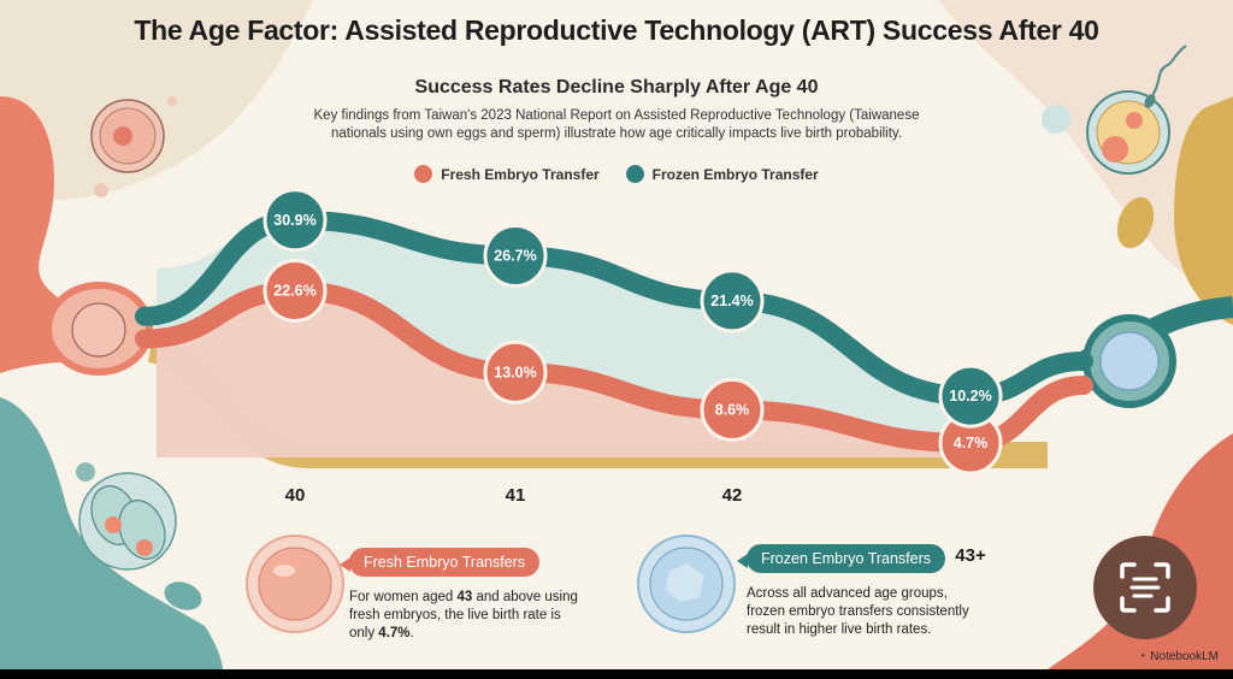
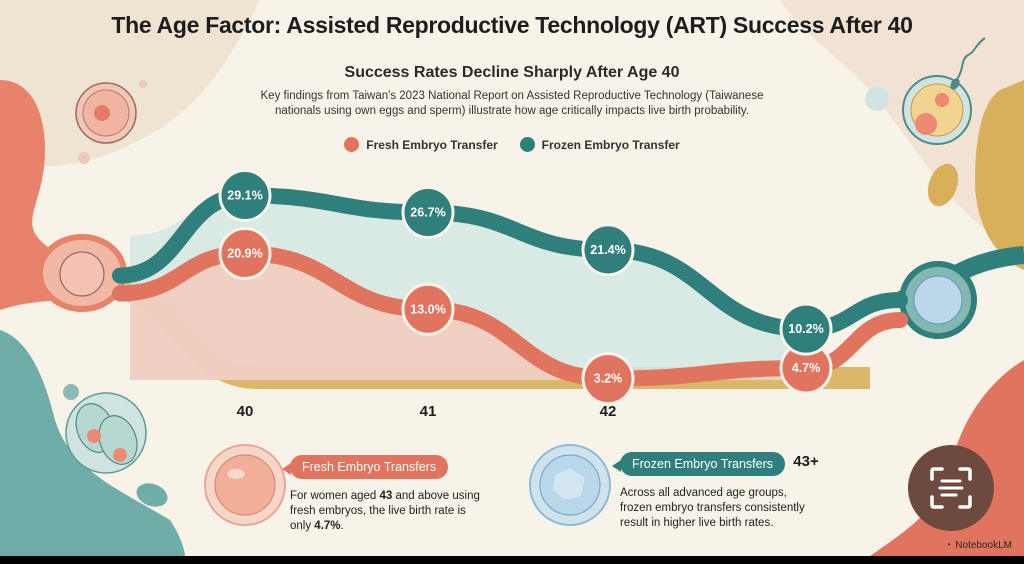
Fresh Embryo Transfer/40: 22.6% -> 20.9%
Frozen Embryo Transfer/40: 30.9% -> 29.1%
Fresh Embryo Transfer/42: 8.6% -> 3.2%
